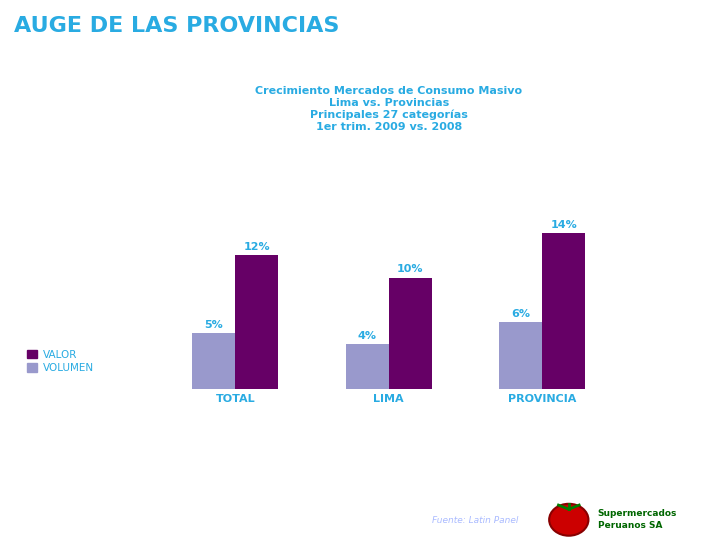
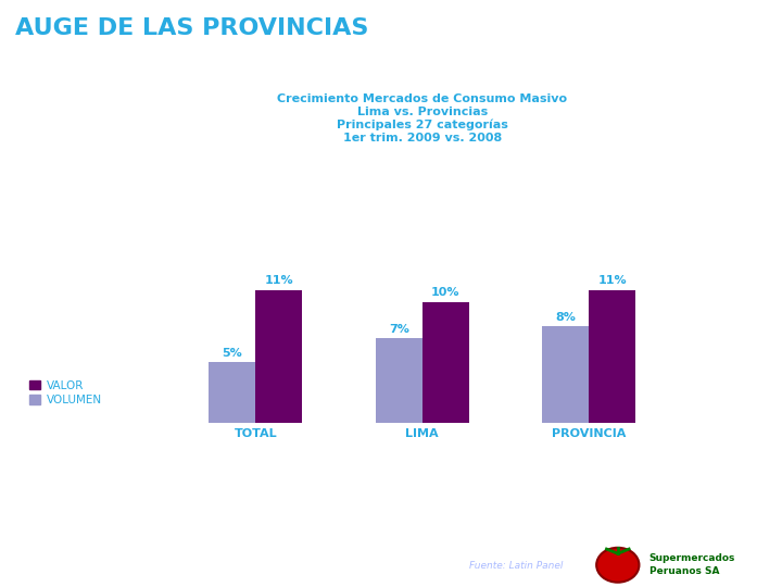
VALOR/TOTAL: 12% -> 11%
VOLUMEN/LIMA: 4% -> 7%
VOLUMEN/PROVINCIA: 6% -> 8%
VALOR/PROVINCIA: 14% -> 11%
